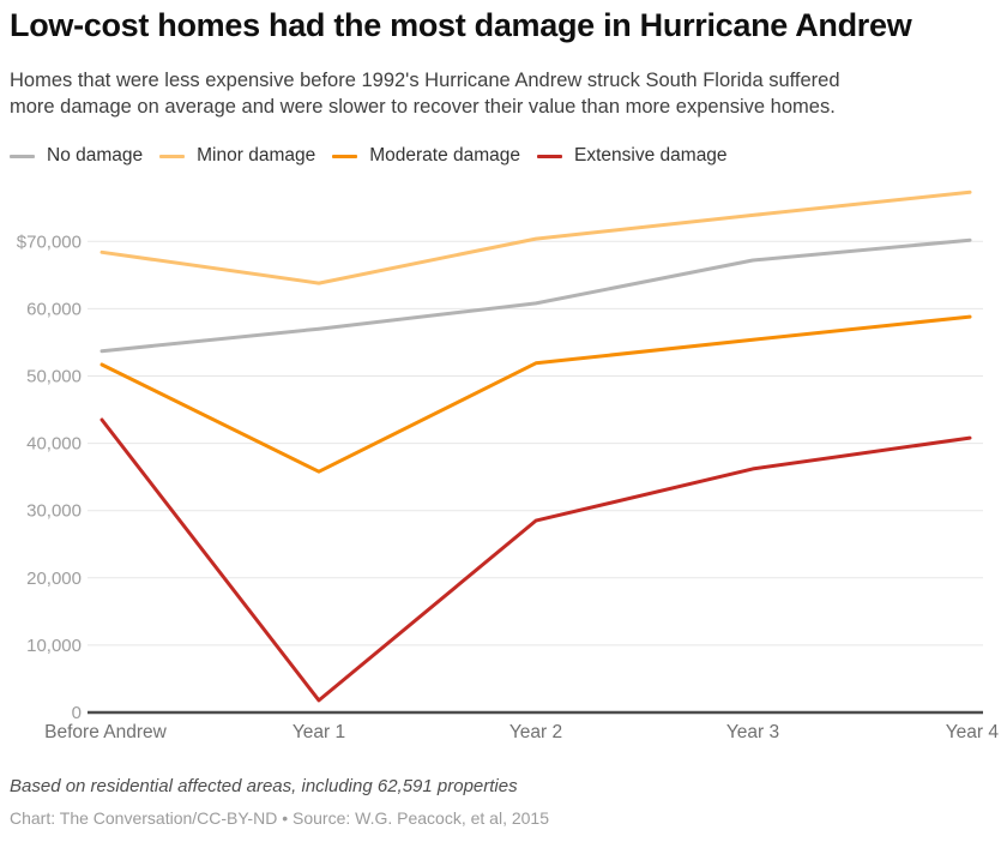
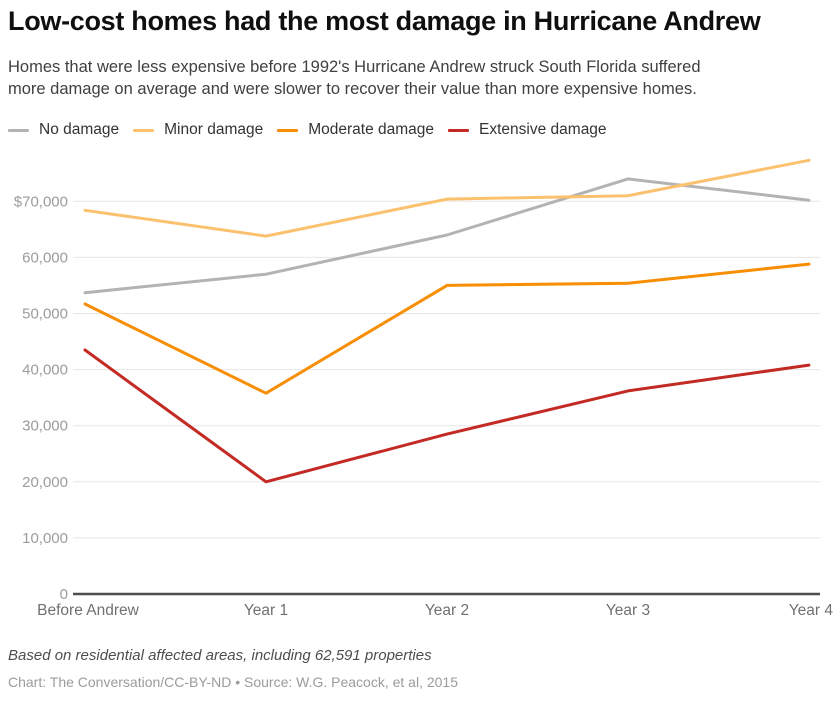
Extensive damage/Year 1: $2000 -> $20000
No damage/Year 2: $61000 -> $64000
Moderate damage/Year 2: $52000 -> $55000
No damage/Year 3: $67000 -> $74000
Minor damage/Year 3: $74000 -> $71000
